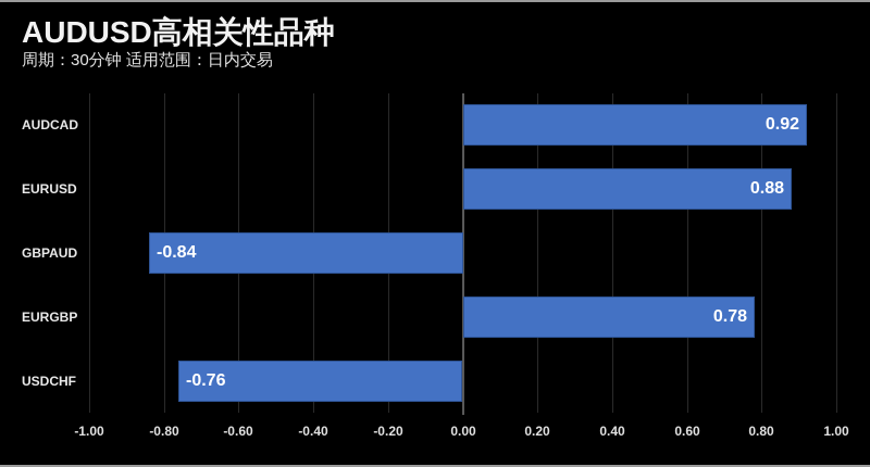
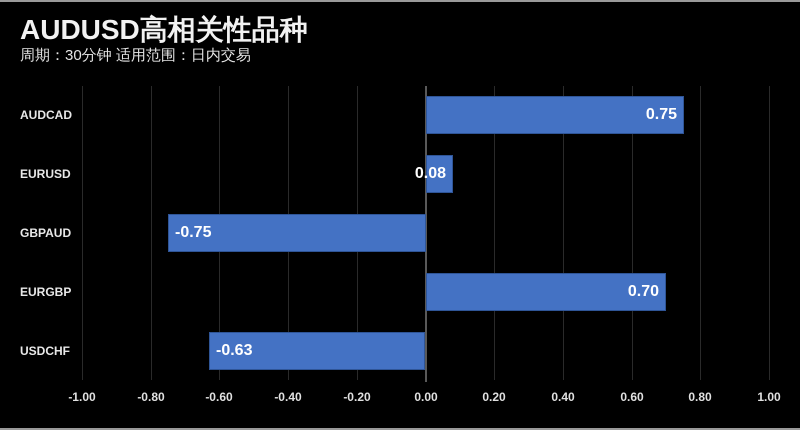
AUDCAD: 0.92 -> 0.75
EURUSD: 0.88 -> 0.08
GBPAUD: -0.84 -> -0.75
EURGBP: 0.78 -> 0.70
USDCHF: -0.76 -> -0.63
